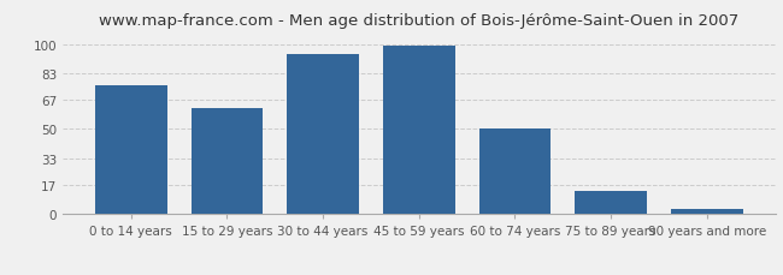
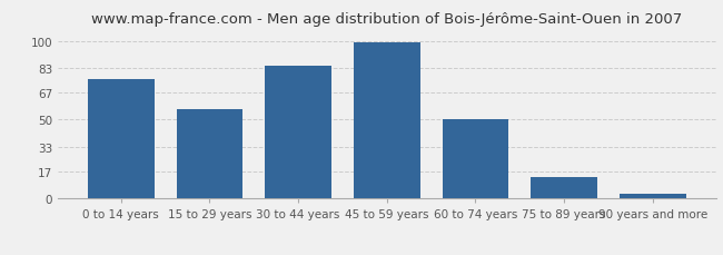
15 to 29 years: 62 -> 57
30 to 44 years: 94 -> 84
